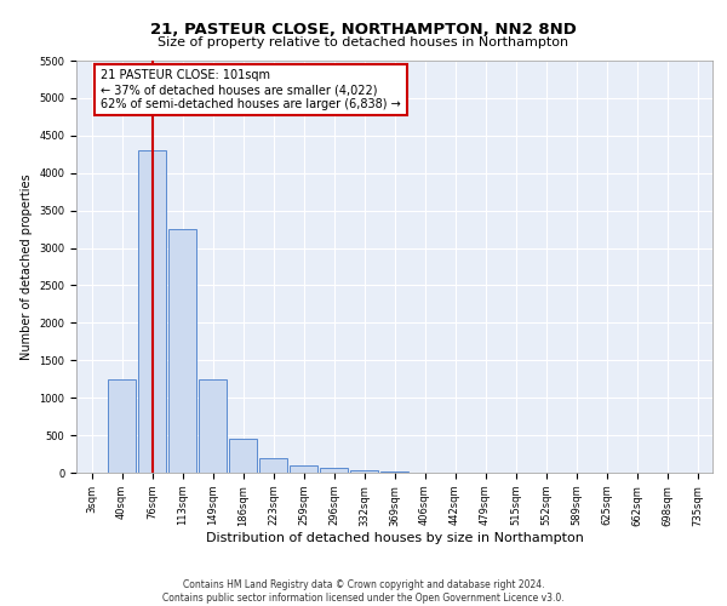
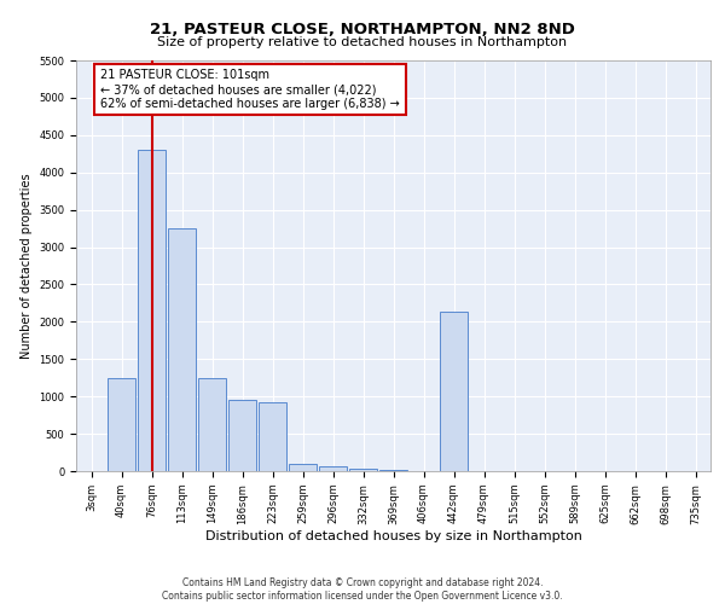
186sqm: 450 -> 960
223sqm: 200 -> 920
442sqm: 0 -> 2140
